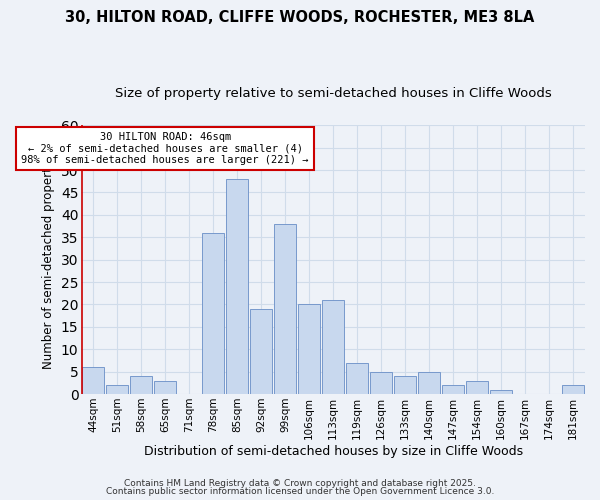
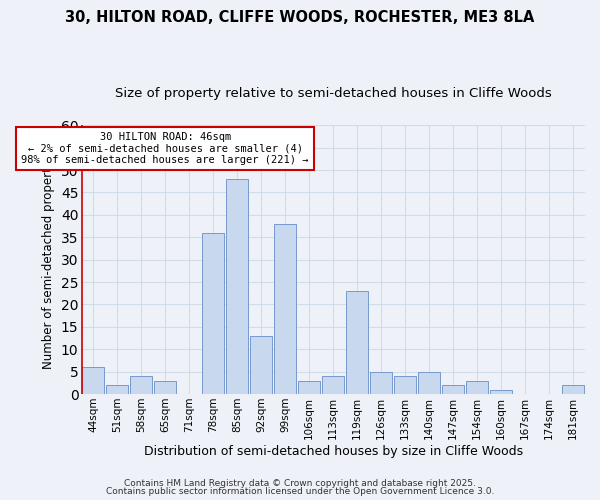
92sqm: 19 -> 13
106sqm: 20 -> 3
113sqm: 21 -> 4
119sqm: 7 -> 23
